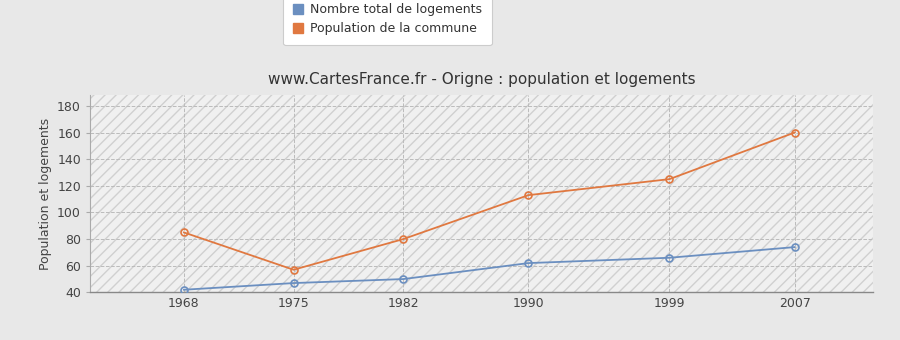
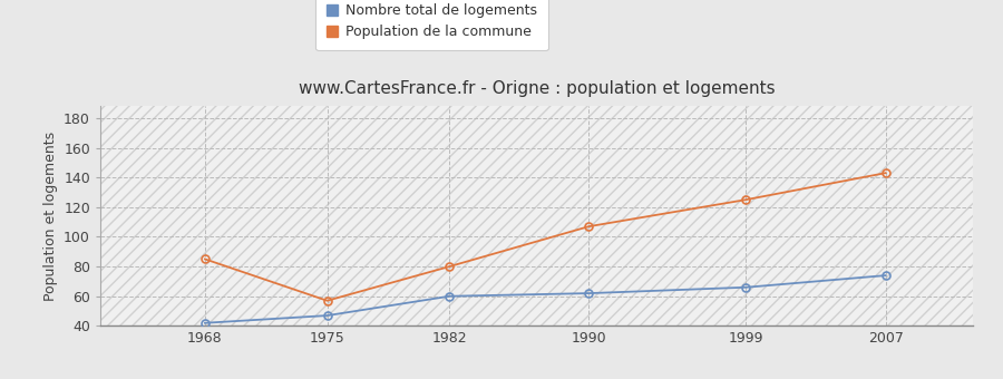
Nombre total de logements/1982: 50 -> 60
Population de la commune/1990: 113 -> 107
Population de la commune/2007: 160 -> 143
